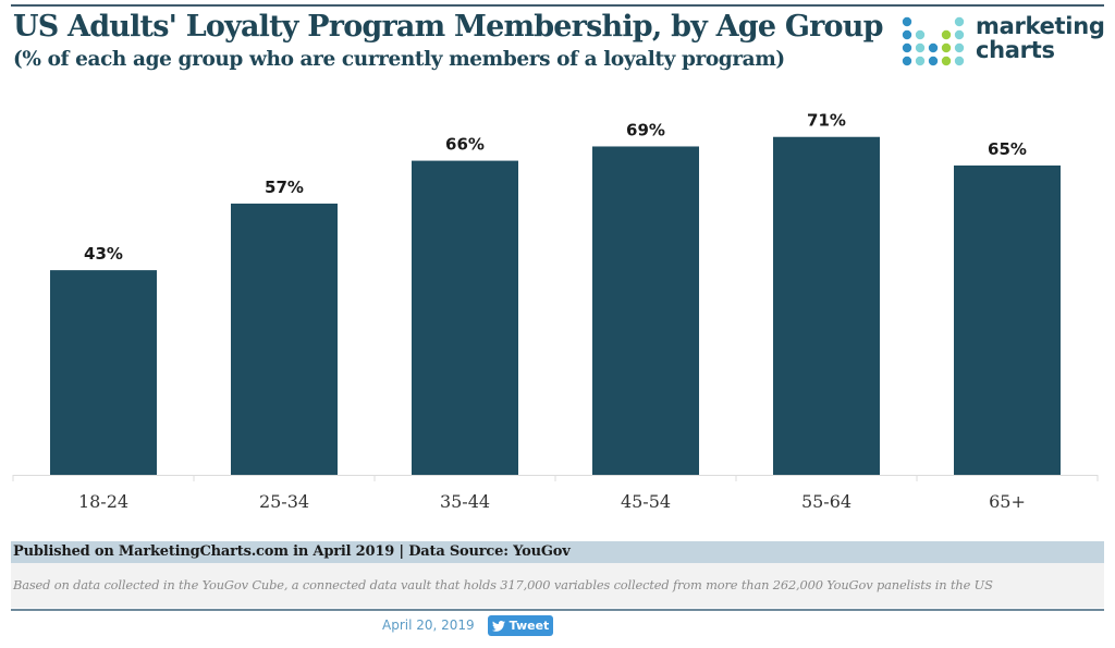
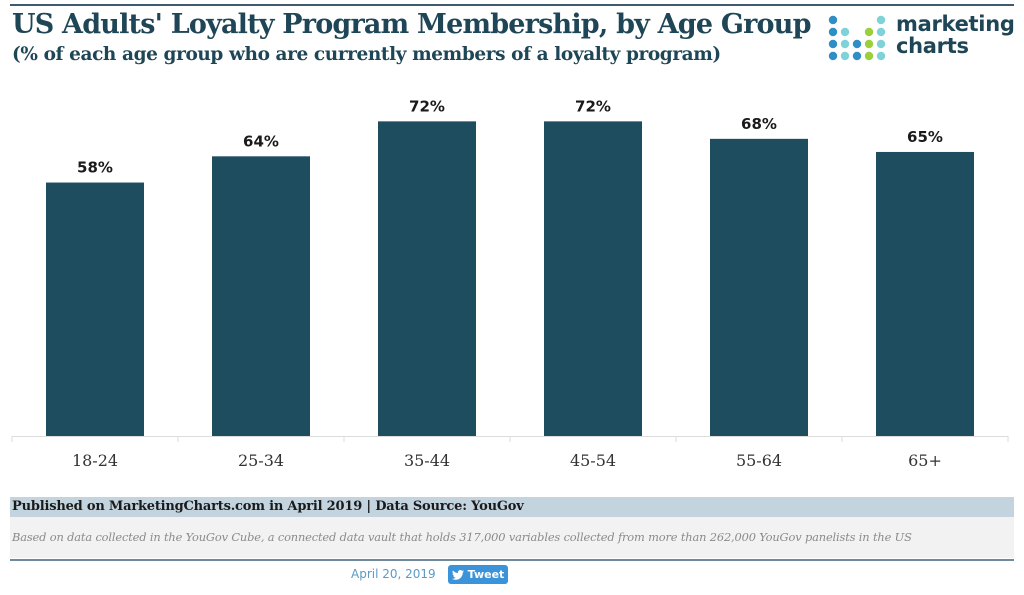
18-24: 43% -> 58%
25-34: 57% -> 64%
35-44: 66% -> 72%
45-54: 69% -> 72%
55-64: 71% -> 68%
